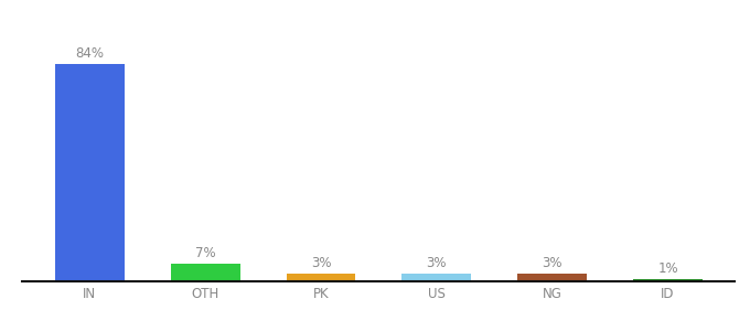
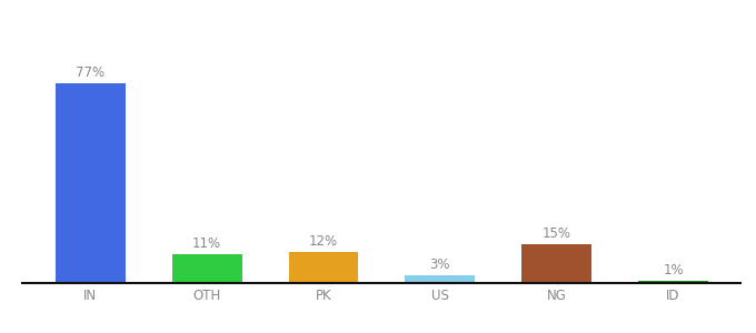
IN: 84% -> 77%
OTH: 7% -> 11%
PK: 3% -> 12%
NG: 3% -> 15%
